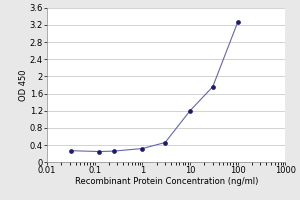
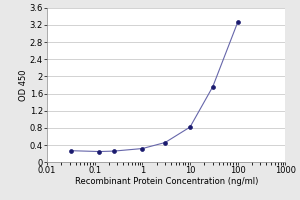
10: 1.20 -> 0.82
